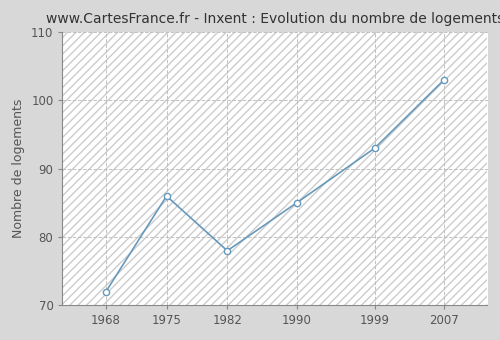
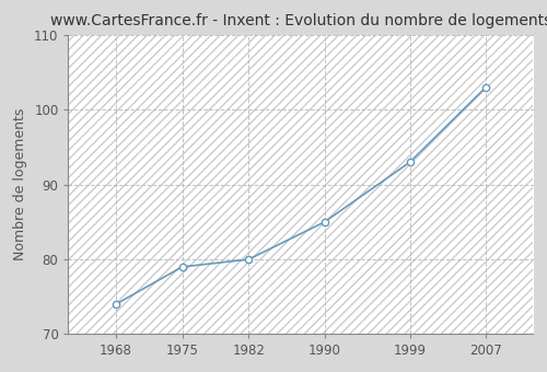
1968: 72 -> 74
1975: 86 -> 79
1982: 78 -> 80
